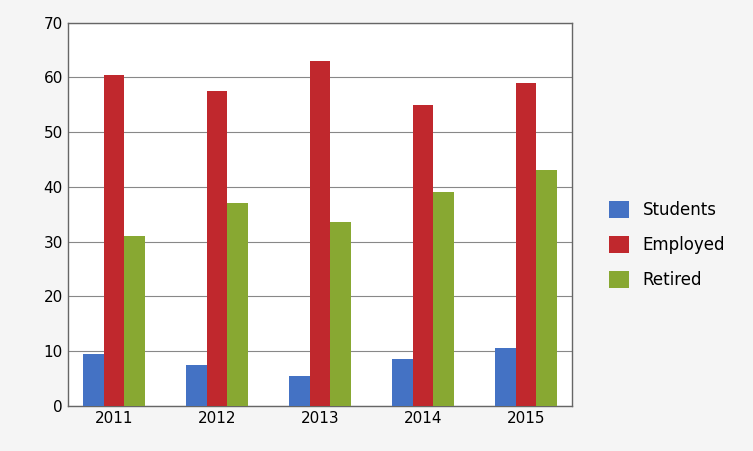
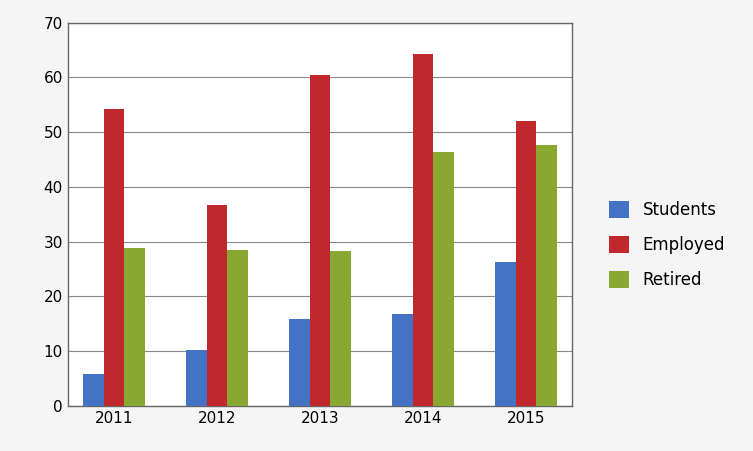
Students/2011: 9.5 -> 5.8
Employed/2011: 60.5 -> 54.2
Retired/2011: 31.0 -> 28.8
Students/2012: 7.5 -> 10.2
Employed/2012: 57.5 -> 36.6
Retired/2012: 37.0 -> 28.4
Students/2013: 5.5 -> 15.8
Employed/2013: 63.0 -> 60.4
Retired/2013: 33.5 -> 28.2
Students/2014: 8.5 -> 16.8
Employed/2014: 55.0 -> 64.2
Retired/2014: 39.0 -> 46.4
Students/2015: 10.5 -> 26.2
Employed/2015: 59.0 -> 52.0
Retired/2015: 43.0 -> 47.6
